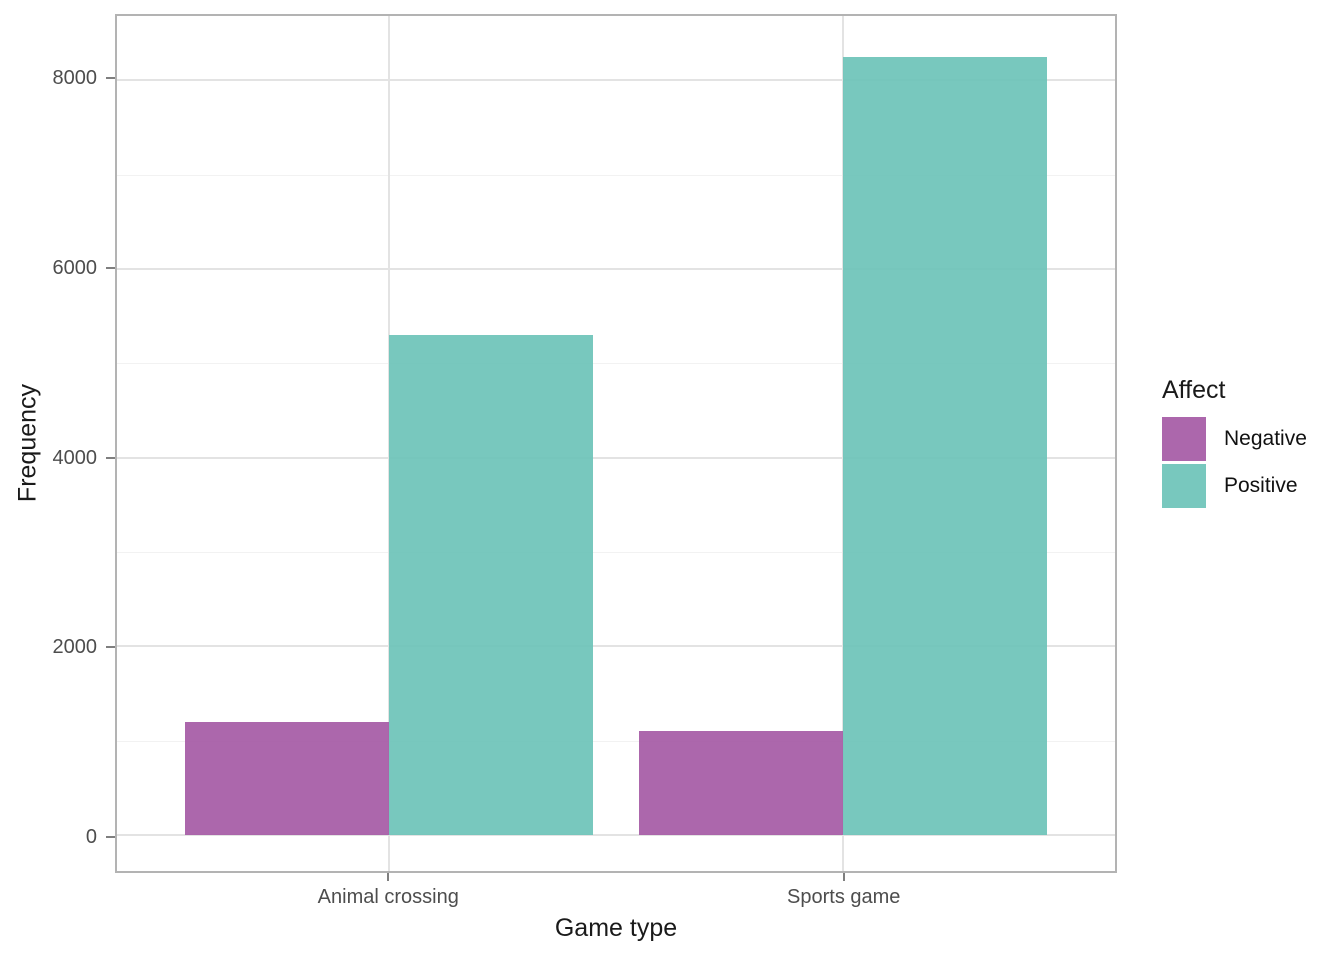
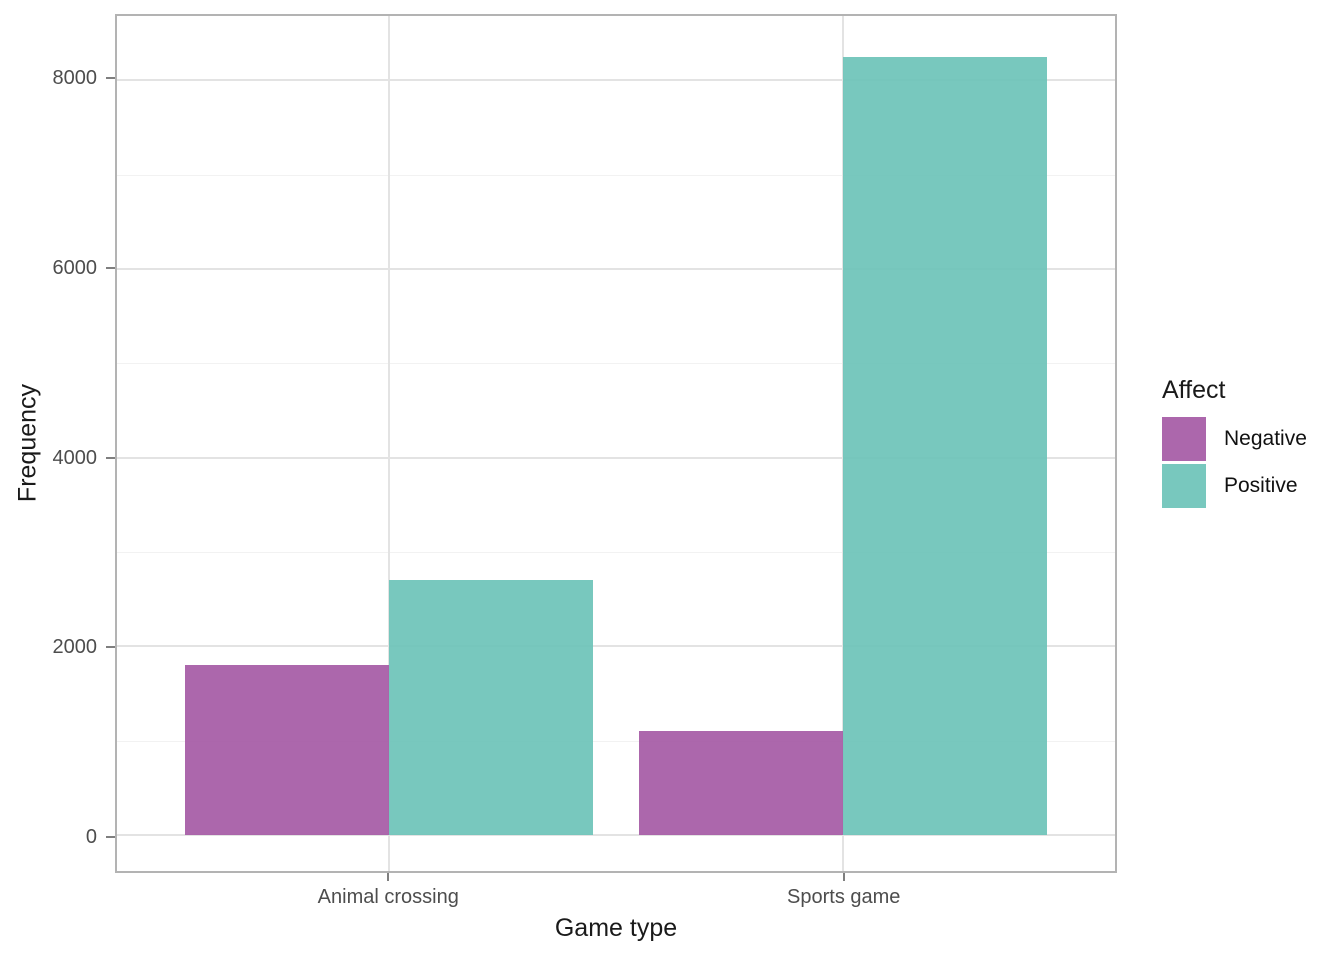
Negative/Animal crossing: 1200 -> 1800
Positive/Animal crossing: 5300 -> 2700
